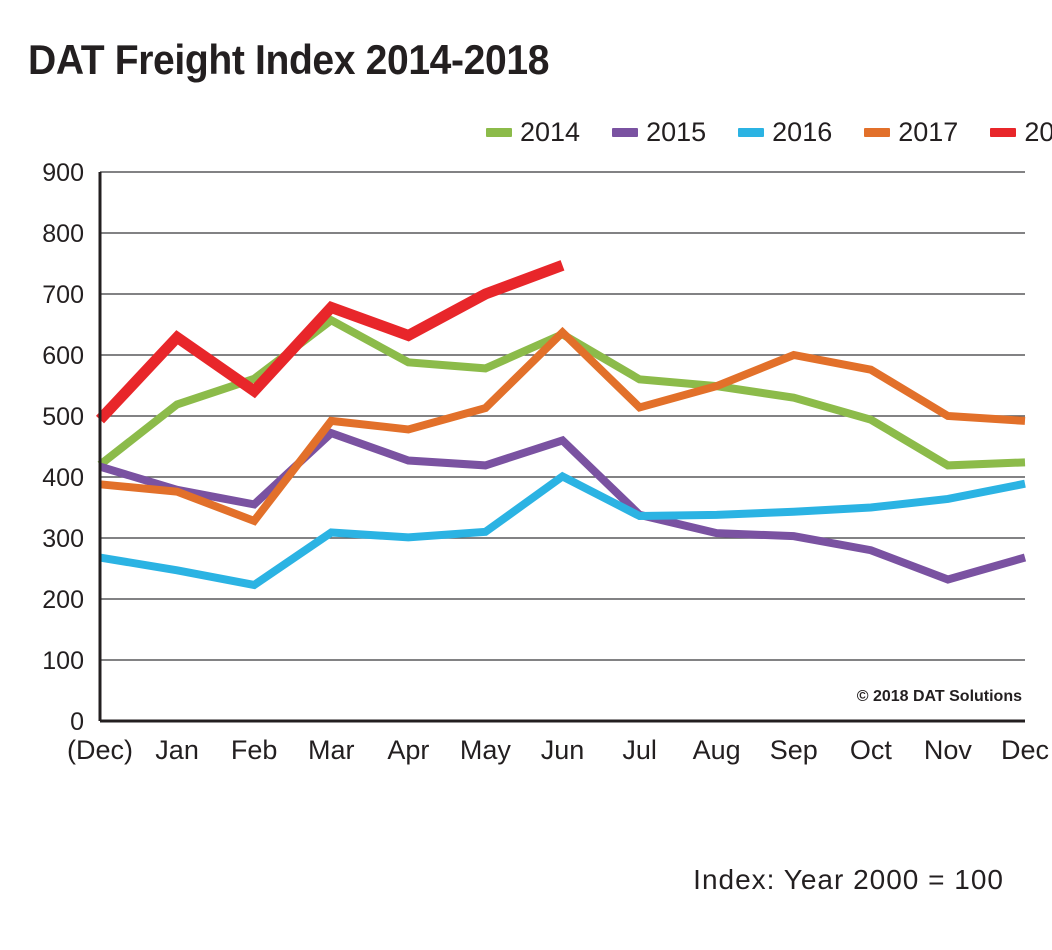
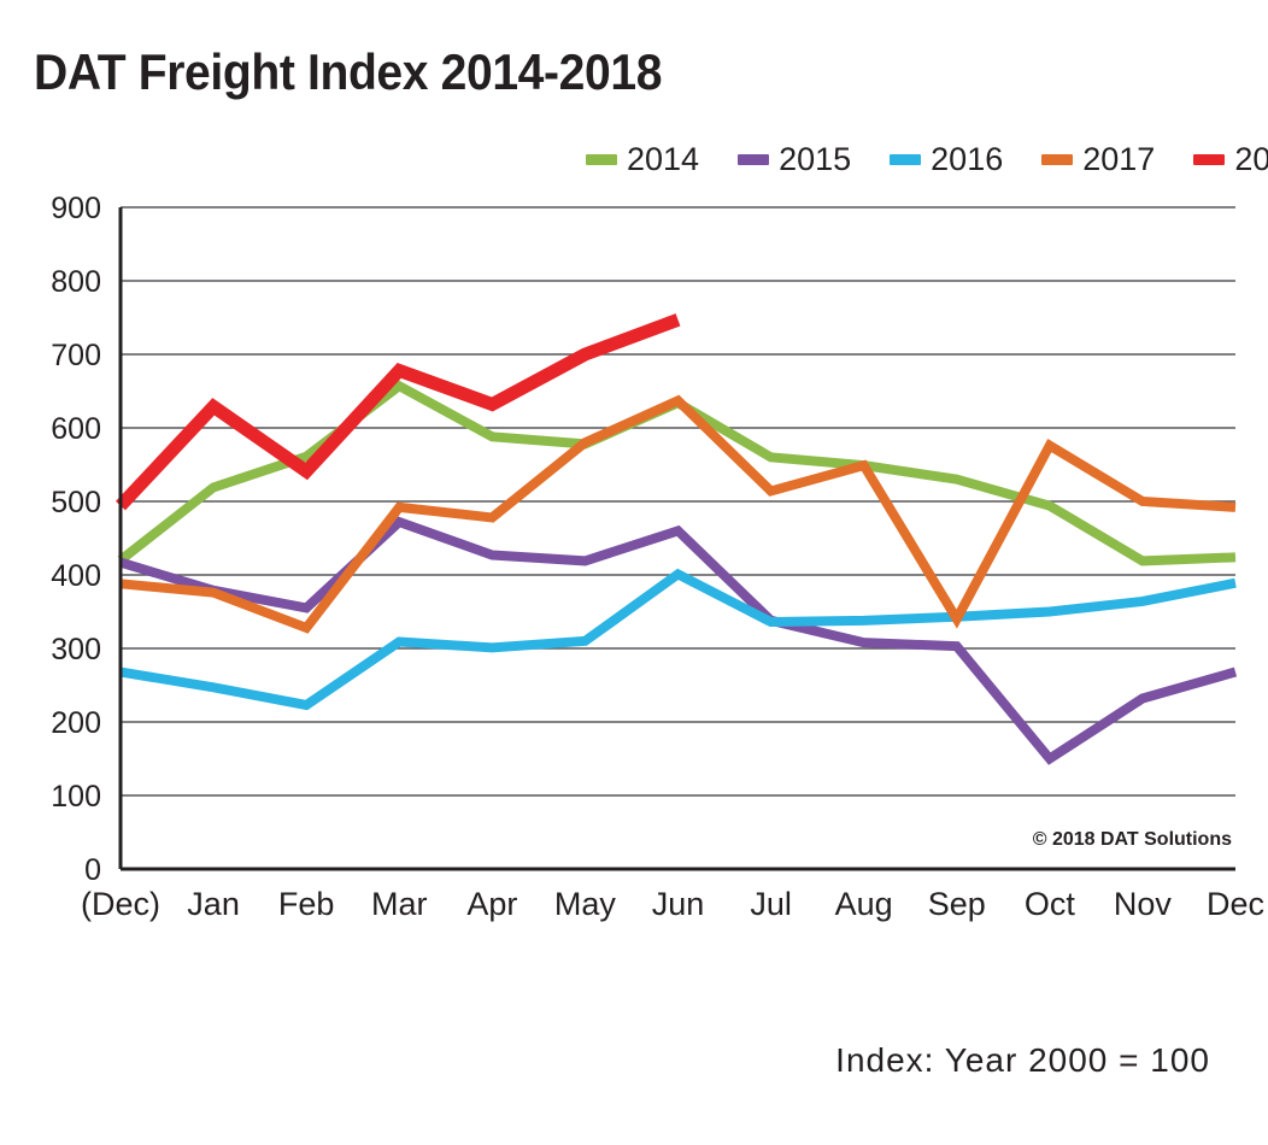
2017/May: 510 -> 580
2017/Sep: 600 -> 340
2015/Oct: 280 -> 150
